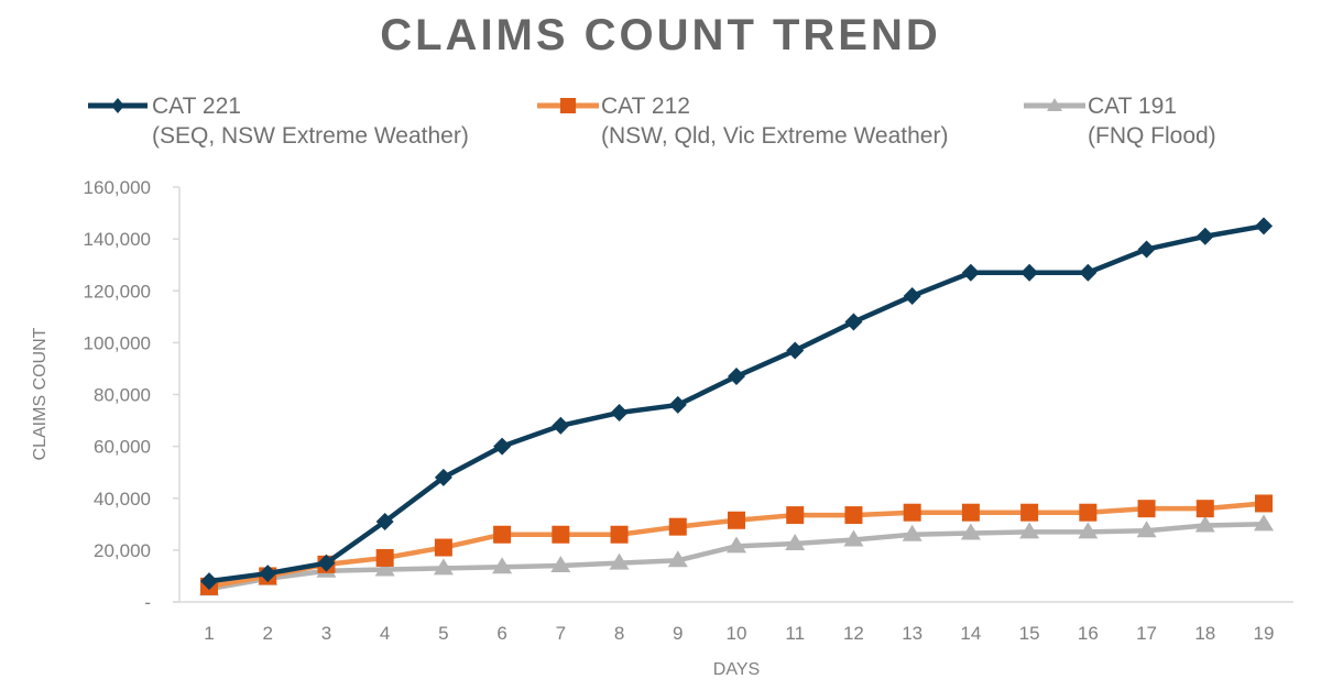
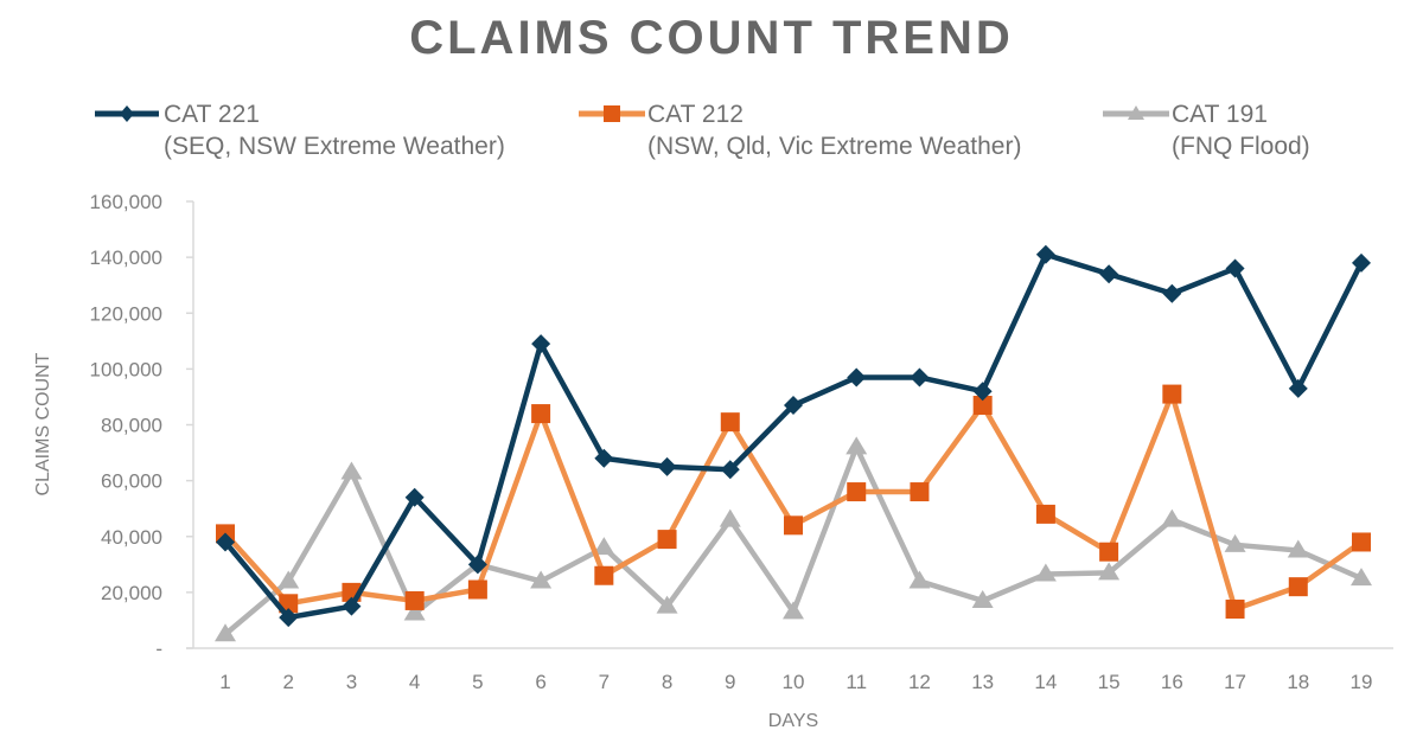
CAT 221 (SEQ, NSW Extreme Weather)/1: 8000 -> 38000
CAT 212 (NSW, Qld, Vic Extreme Weather)/1: 6000 -> 41000
CAT 212 (NSW, Qld, Vic Extreme Weather)/2: 10000 -> 16000
CAT 191 (FNQ Flood)/2: 9000 -> 24000
CAT 212 (NSW, Qld, Vic Extreme Weather)/3: 14000 -> 20000
CAT 191 (FNQ Flood)/3: 12000 -> 63000
CAT 221 (SEQ, NSW Extreme Weather)/4: 31000 -> 54000
CAT 221 (SEQ, NSW Extreme Weather)/5: 48000 -> 30000
CAT 191 (FNQ Flood)/5: 13000 -> 30000
CAT 221 (SEQ, NSW Extreme Weather)/6: 60000 -> 109000
CAT 212 (NSW, Qld, Vic Extreme Weather)/6: 26000 -> 84000
CAT 191 (FNQ Flood)/6: 14000 -> 24000
CAT 191 (FNQ Flood)/7: 14000 -> 36000
CAT 221 (SEQ, NSW Extreme Weather)/8: 73000 -> 65000
CAT 212 (NSW, Qld, Vic Extreme Weather)/8: 26000 -> 39000
CAT 221 (SEQ, NSW Extreme Weather)/9: 76000 -> 64000
CAT 212 (NSW, Qld, Vic Extreme Weather)/9: 29000 -> 81000
CAT 191 (FNQ Flood)/9: 16000 -> 46000
CAT 212 (NSW, Qld, Vic Extreme Weather)/10: 32000 -> 44000
CAT 191 (FNQ Flood)/10: 22000 -> 13000
CAT 212 (NSW, Qld, Vic Extreme Weather)/11: 34000 -> 56000
CAT 191 (FNQ Flood)/11: 22000 -> 72000
CAT 221 (SEQ, NSW Extreme Weather)/12: 108000 -> 97000
CAT 212 (NSW, Qld, Vic Extreme Weather)/12: 34000 -> 56000
CAT 221 (SEQ, NSW Extreme Weather)/13: 118000 -> 92000
CAT 212 (NSW, Qld, Vic Extreme Weather)/13: 34000 -> 87000
CAT 191 (FNQ Flood)/13: 26000 -> 17000
CAT 221 (SEQ, NSW Extreme Weather)/14: 127000 -> 141000
CAT 212 (NSW, Qld, Vic Extreme Weather)/14: 34000 -> 48000
CAT 221 (SEQ, NSW Extreme Weather)/15: 127000 -> 134000
CAT 212 (NSW, Qld, Vic Extreme Weather)/16: 34000 -> 91000
CAT 191 (FNQ Flood)/16: 27000 -> 46000
CAT 212 (NSW, Qld, Vic Extreme Weather)/17: 36000 -> 14000
CAT 191 (FNQ Flood)/17: 28000 -> 37000
CAT 221 (SEQ, NSW Extreme Weather)/18: 141000 -> 93000
CAT 212 (NSW, Qld, Vic Extreme Weather)/18: 36000 -> 22000
CAT 191 (FNQ Flood)/18: 30000 -> 35000
CAT 221 (SEQ, NSW Extreme Weather)/19: 145000 -> 138000
CAT 191 (FNQ Flood)/19: 30000 -> 25000
